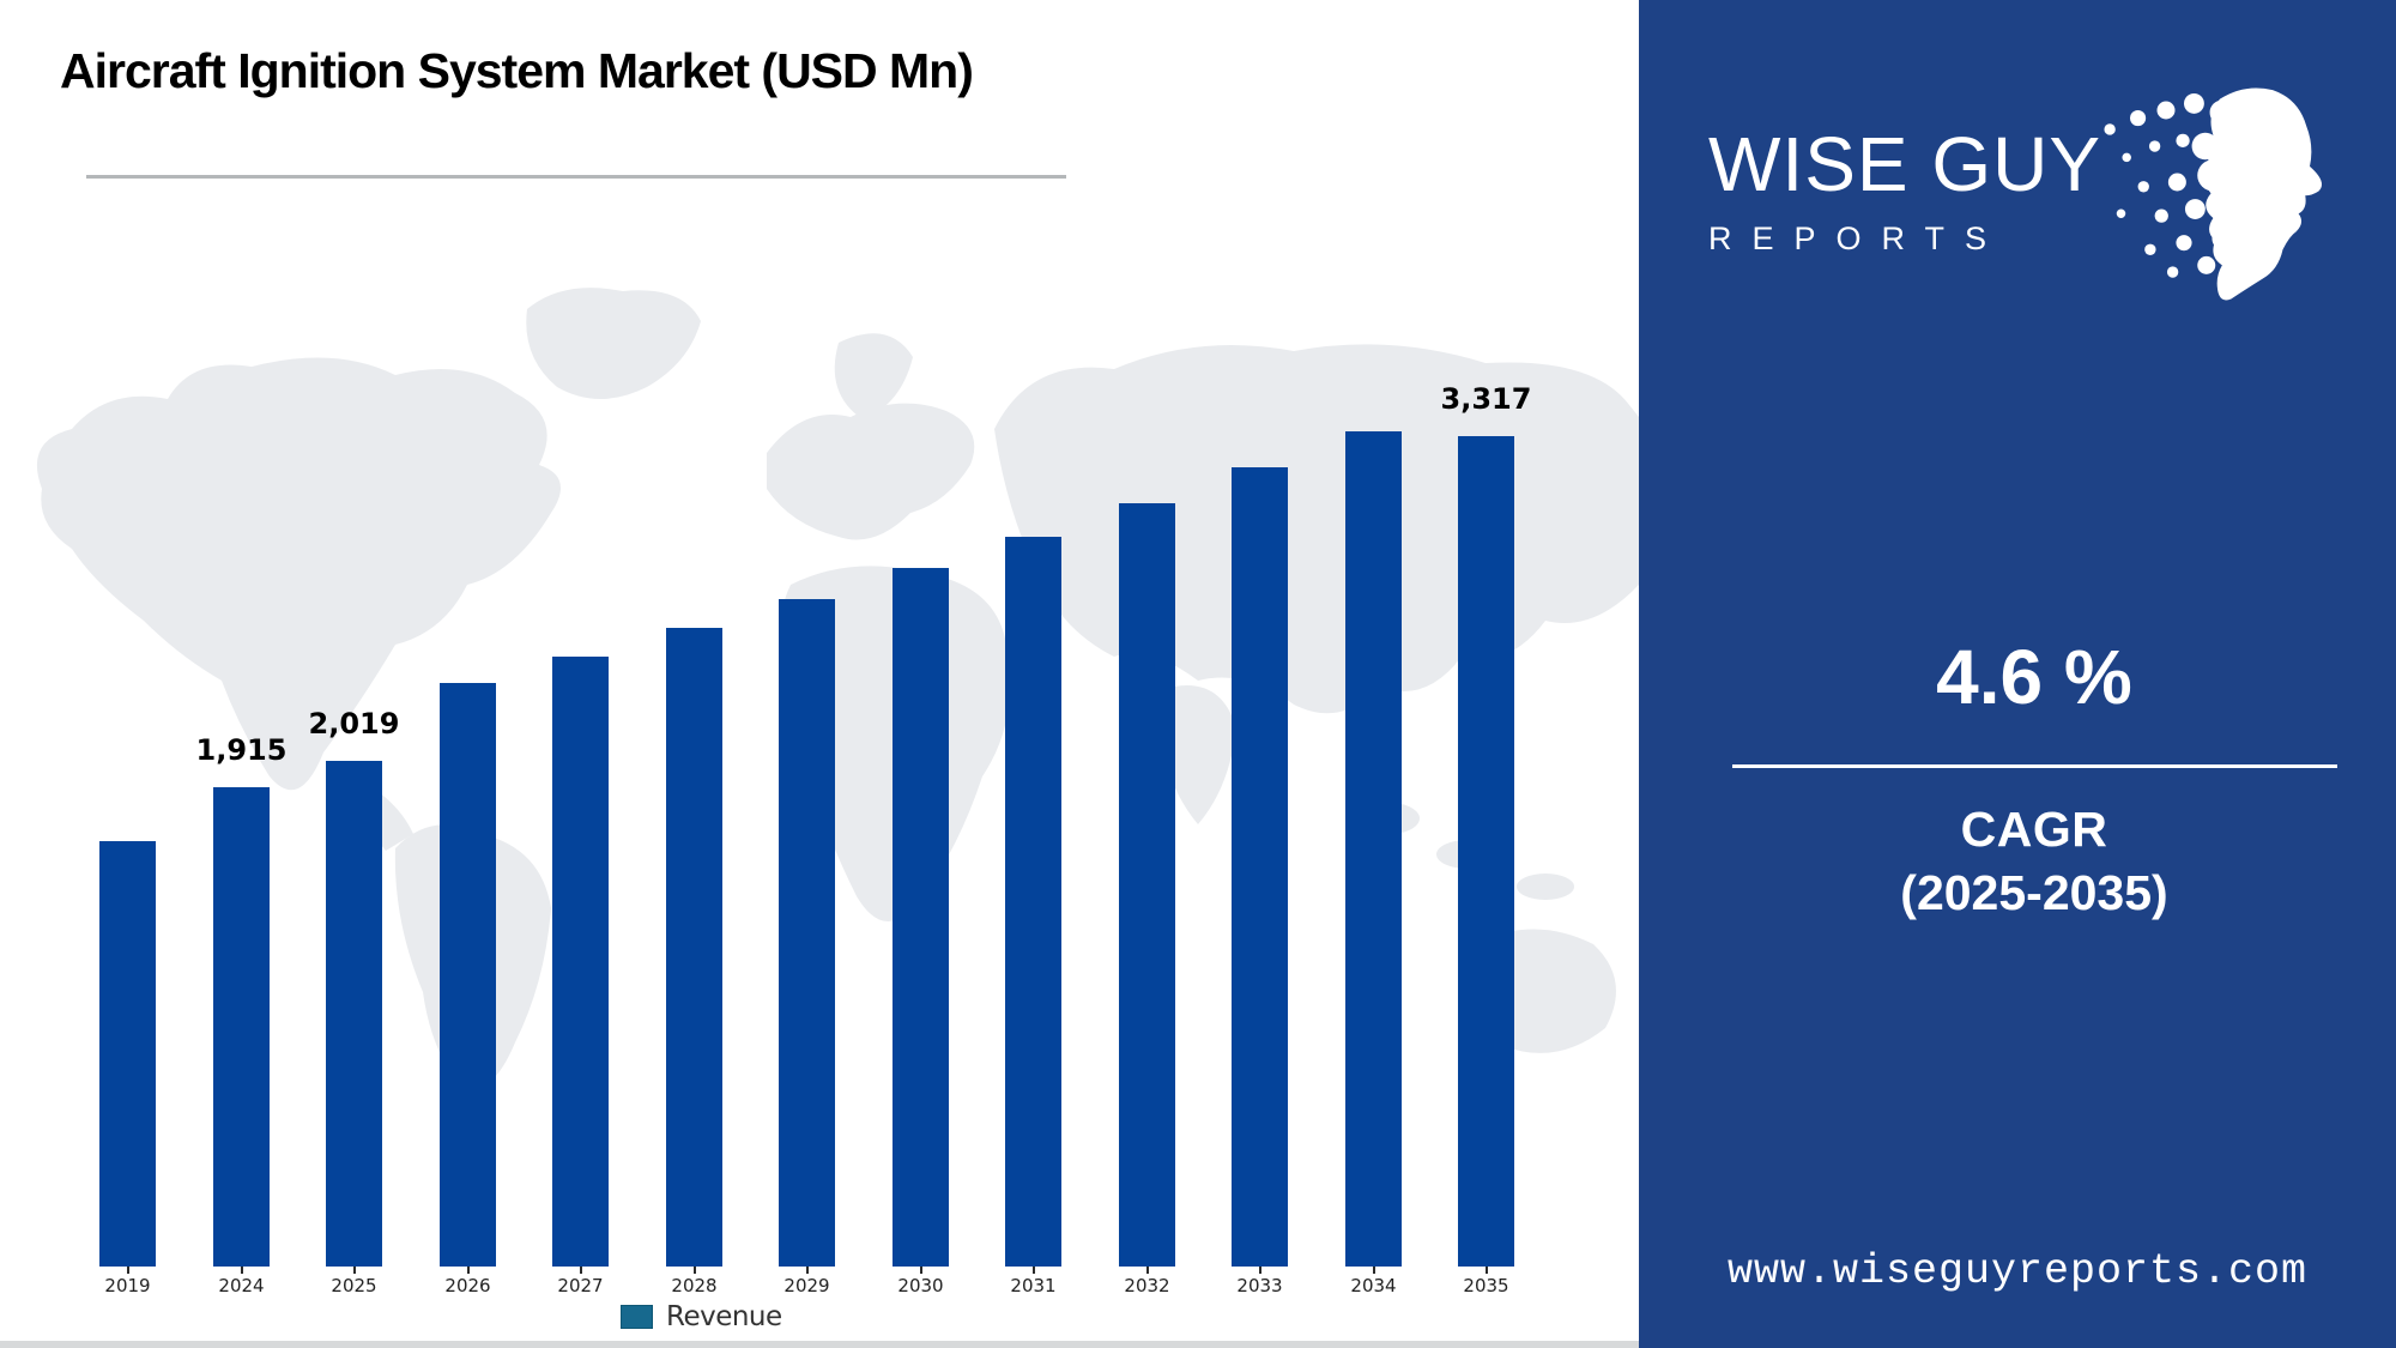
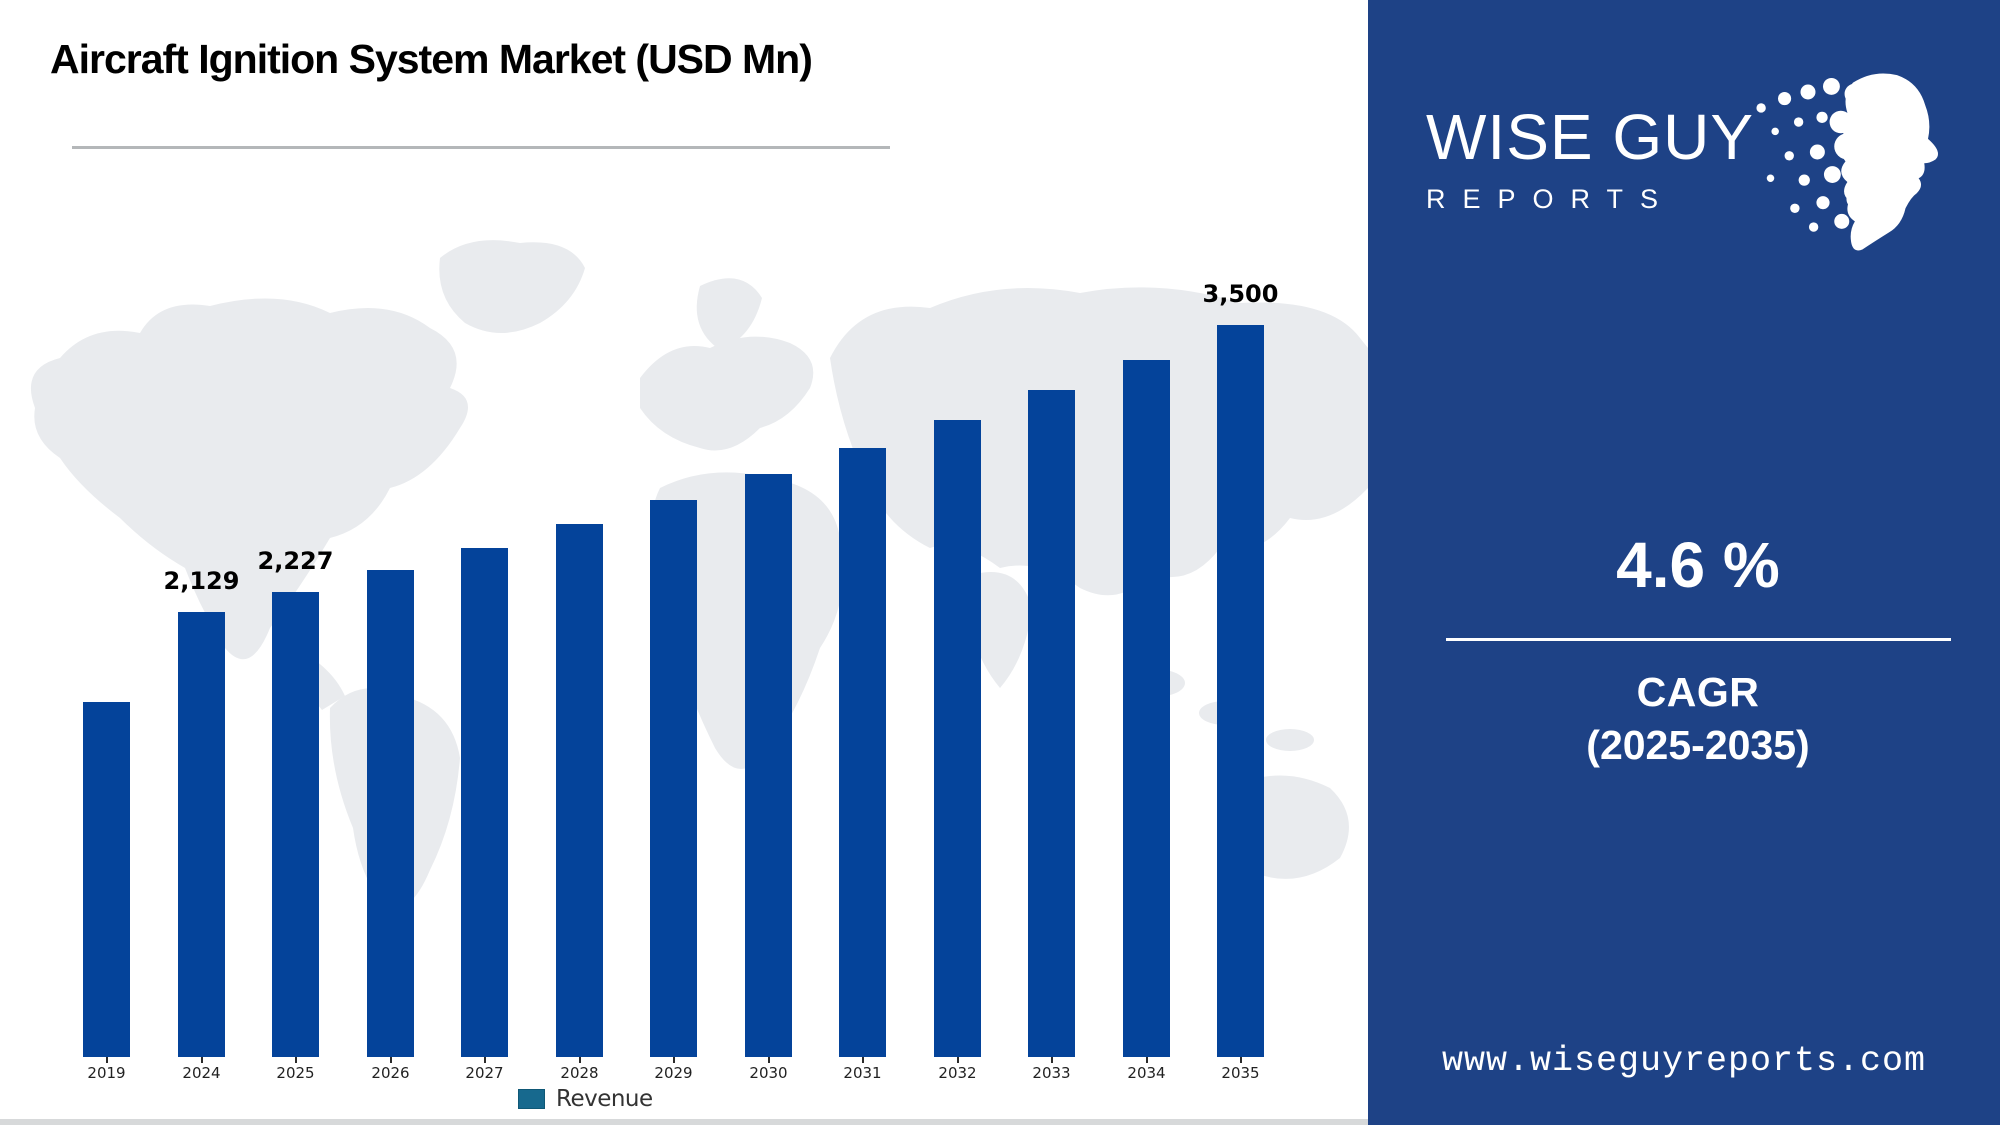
2024: 1,915 -> 2,129
2025: 2,019 -> 2,227
2035: 3,317 -> 3,500
